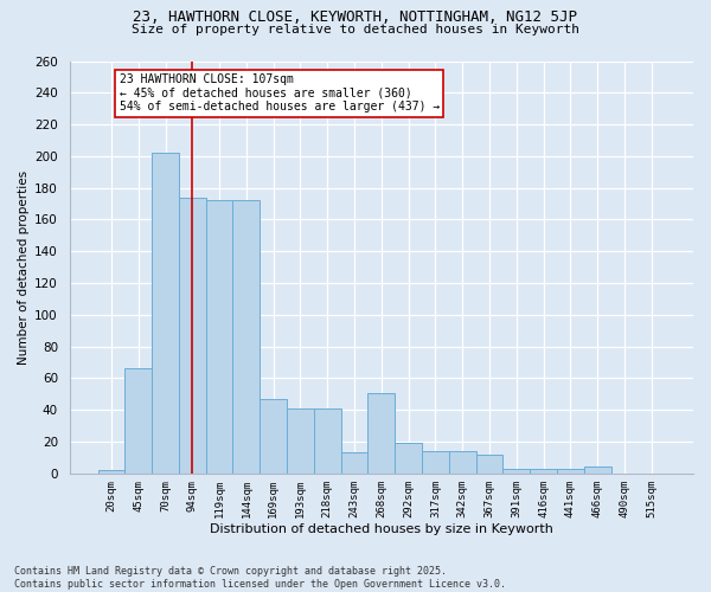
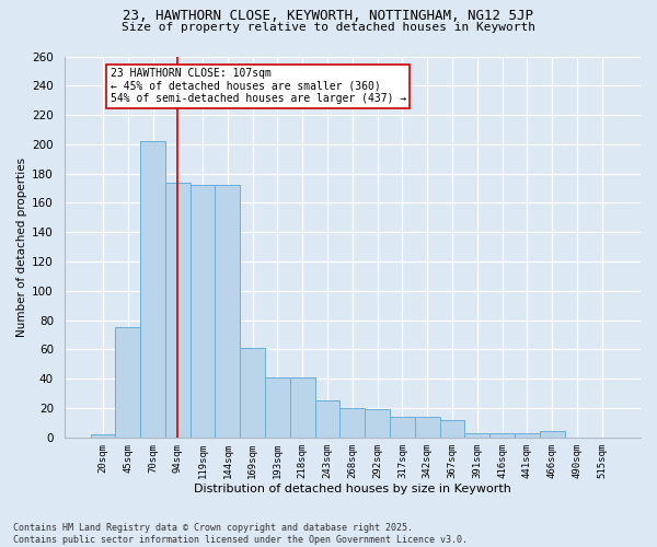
45sqm: 66 -> 75
169sqm: 47 -> 61
243sqm: 13 -> 25
268sqm: 51 -> 20
